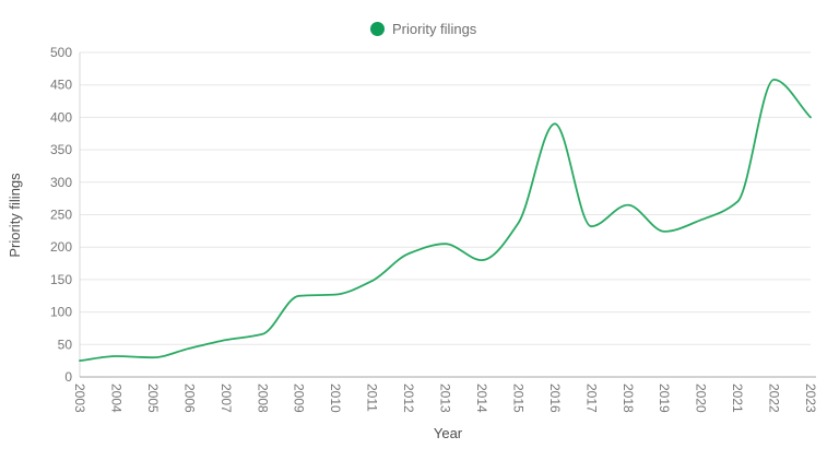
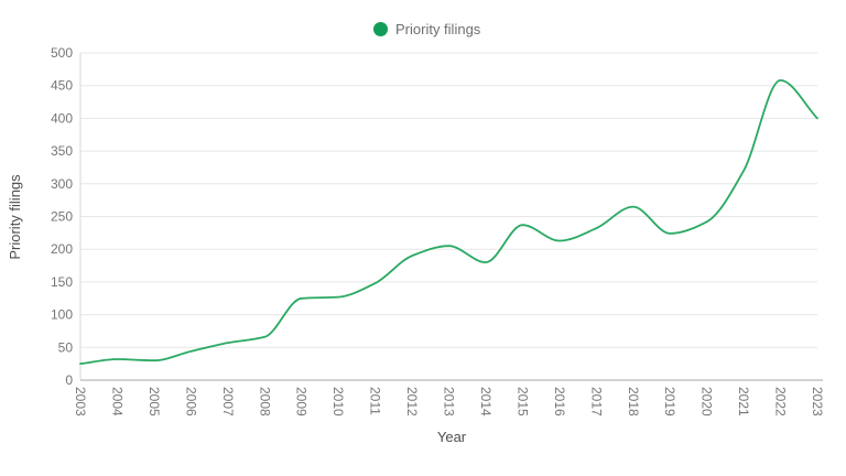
2016: 390 -> 210
2021: 270 -> 320
